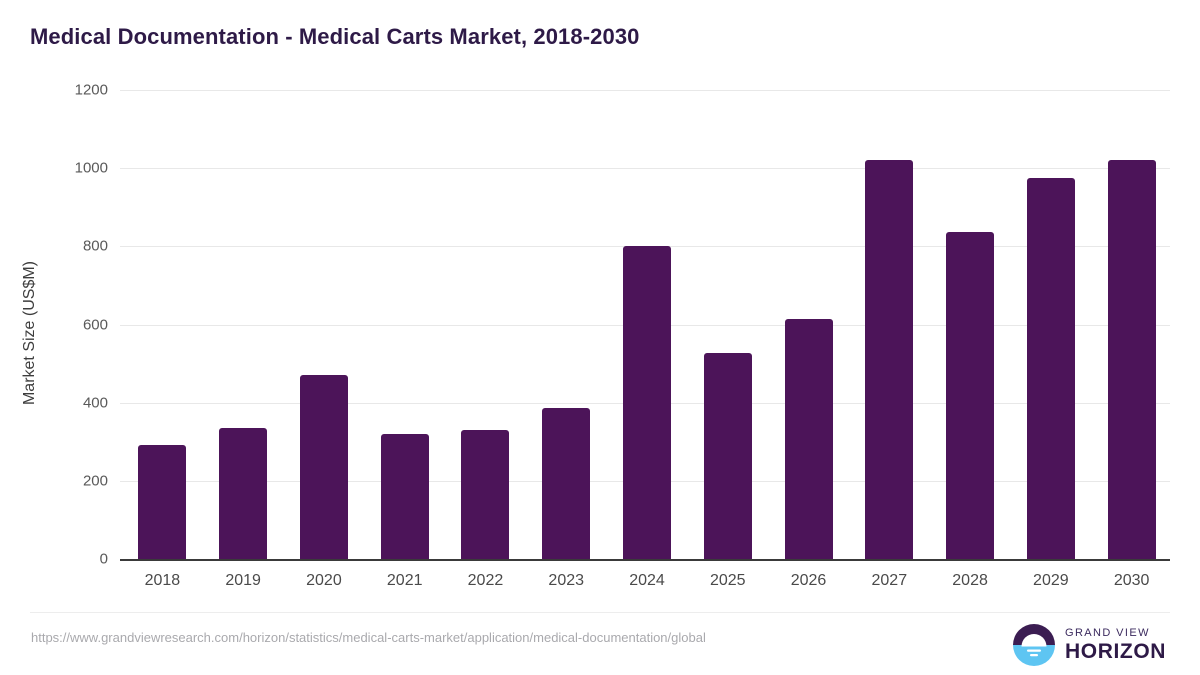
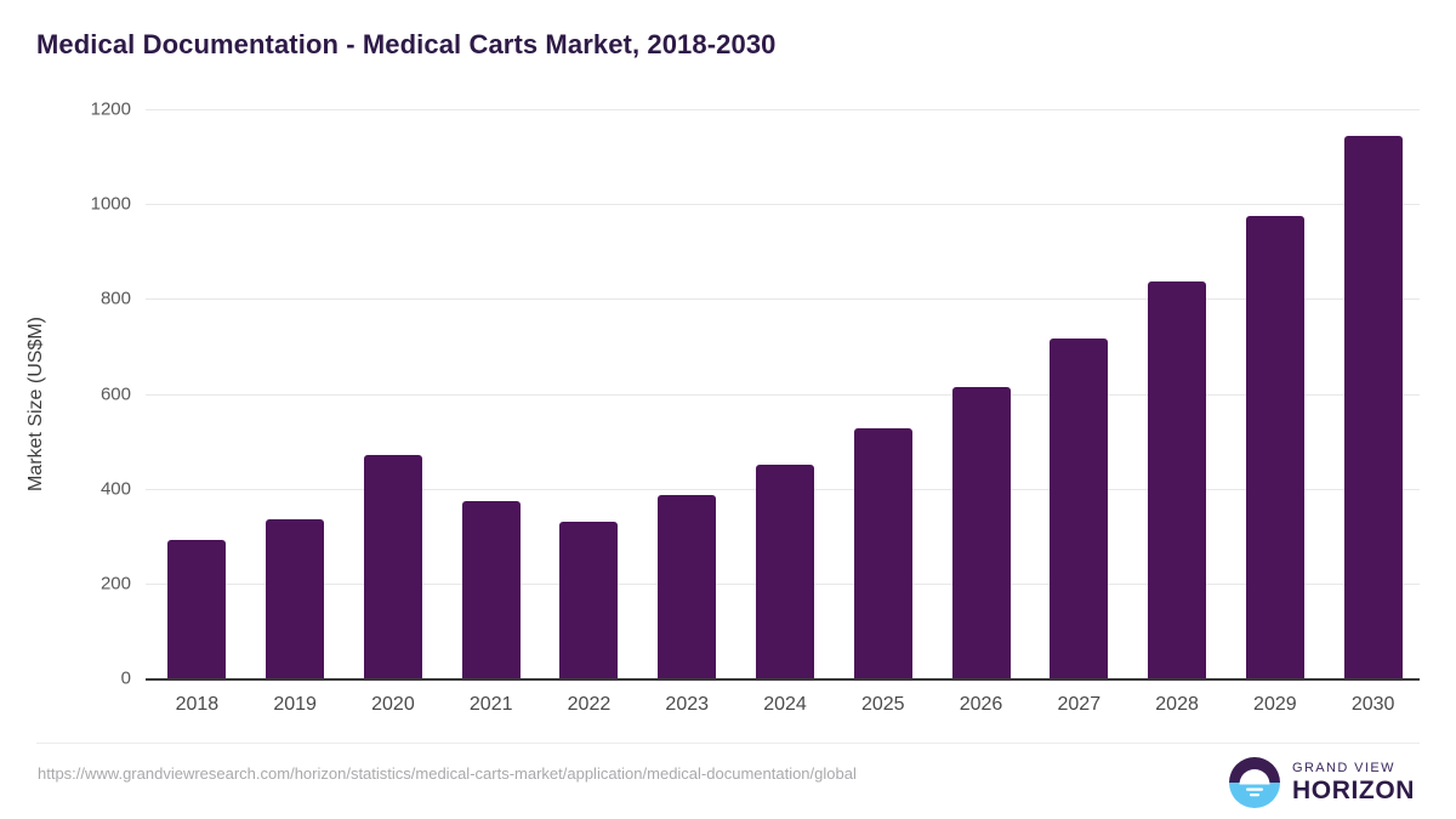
2021: 320 -> 370
2024: 800 -> 450
2027: 1020 -> 720
2030: 1020 -> 1140
